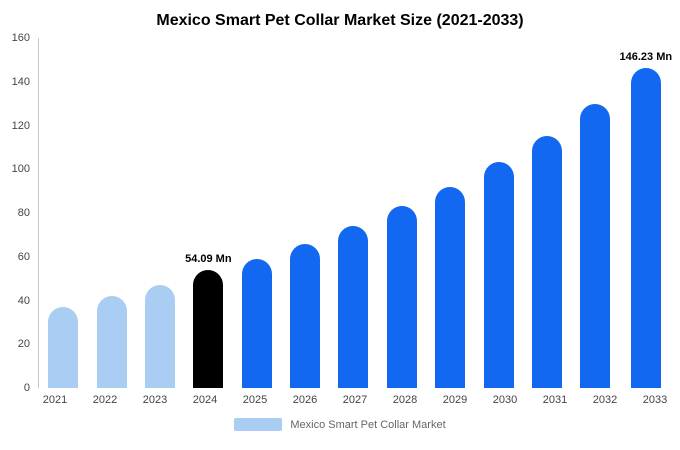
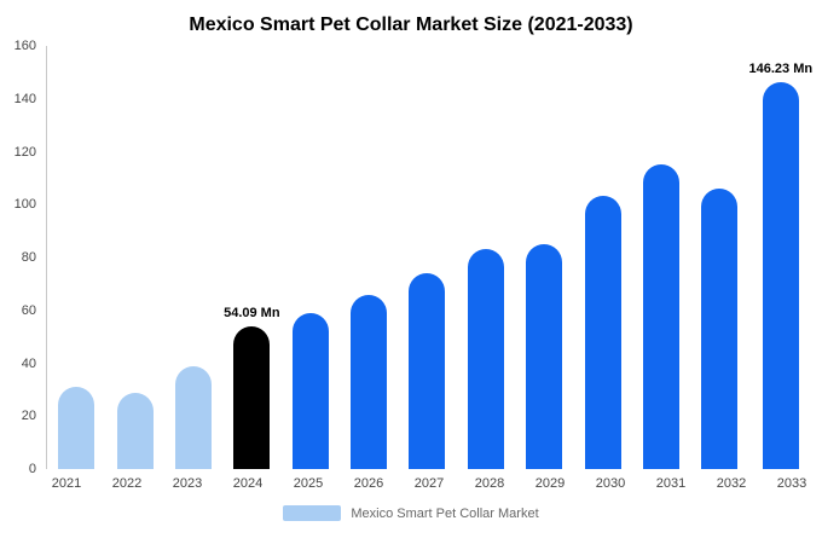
2021: 37 -> 31
2022: 42 -> 29
2023: 47 -> 39
2029: 92 -> 85
2032: 130 -> 106
